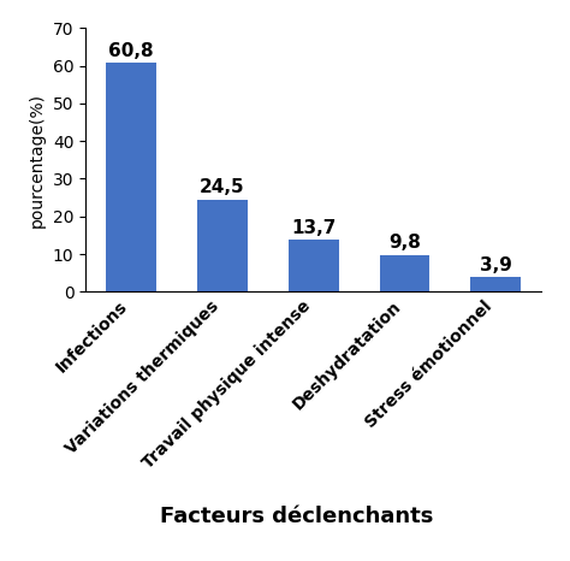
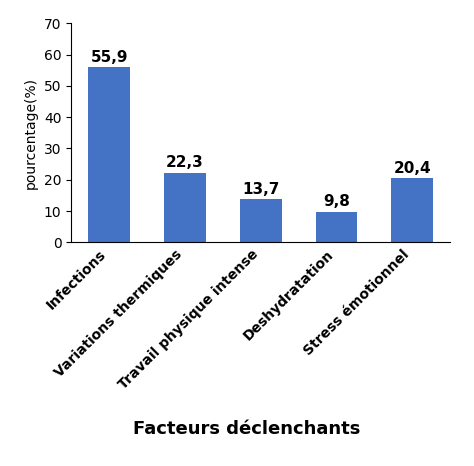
Infections: 60,8 -> 55,9
Variations thermiques: 24,5 -> 22,3
Stress émotionnel: 3,9 -> 20,4
